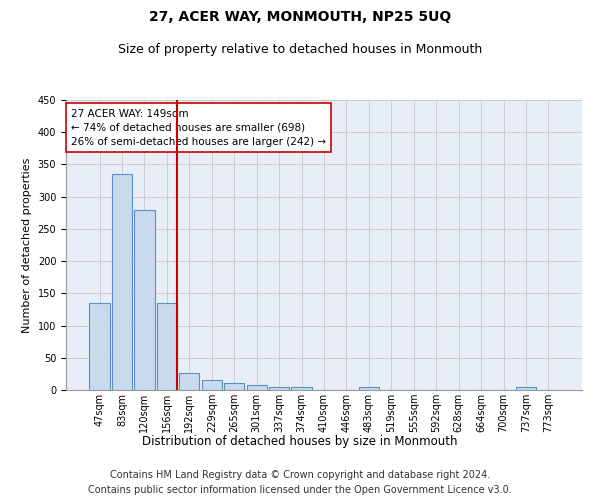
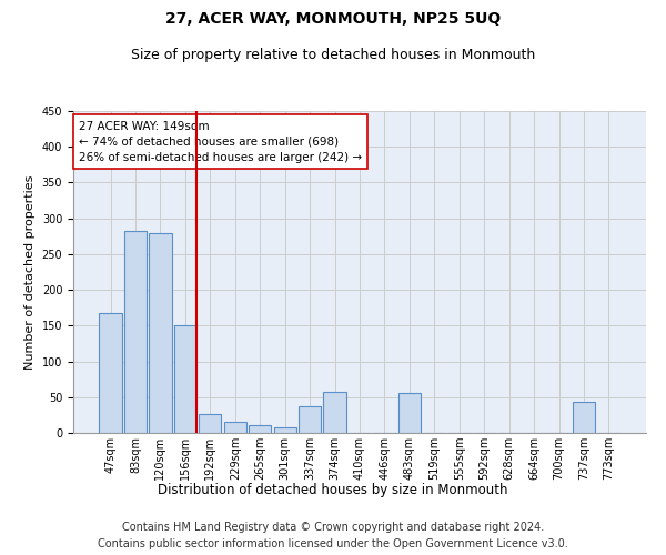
47sqm: 135 -> 168
83sqm: 335 -> 282
156sqm: 135 -> 150
337sqm: 5 -> 38
374sqm: 5 -> 58
483sqm: 4 -> 56
737sqm: 4 -> 44
